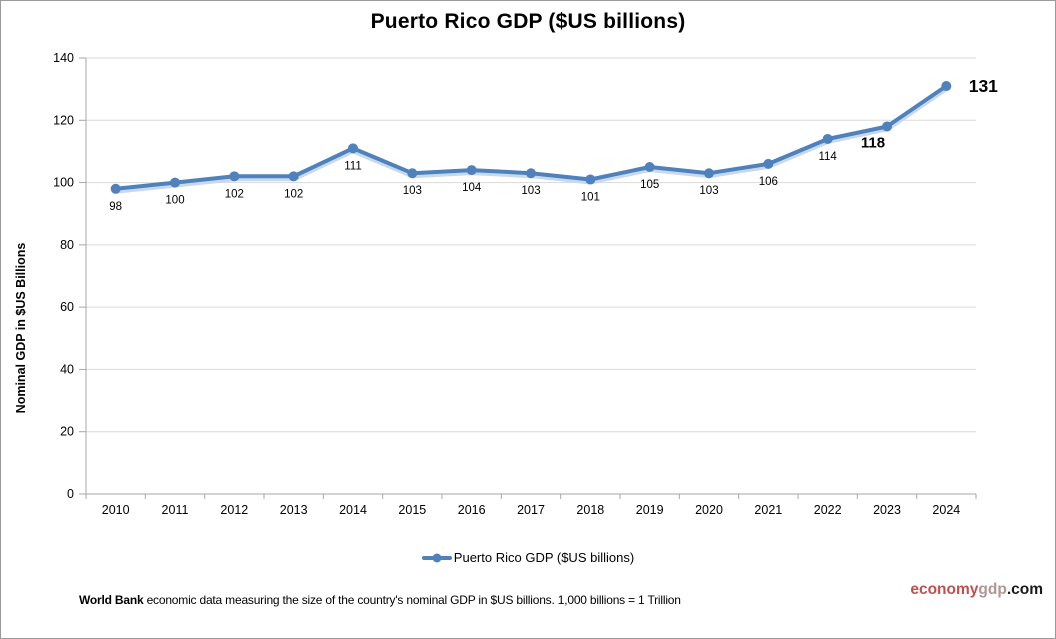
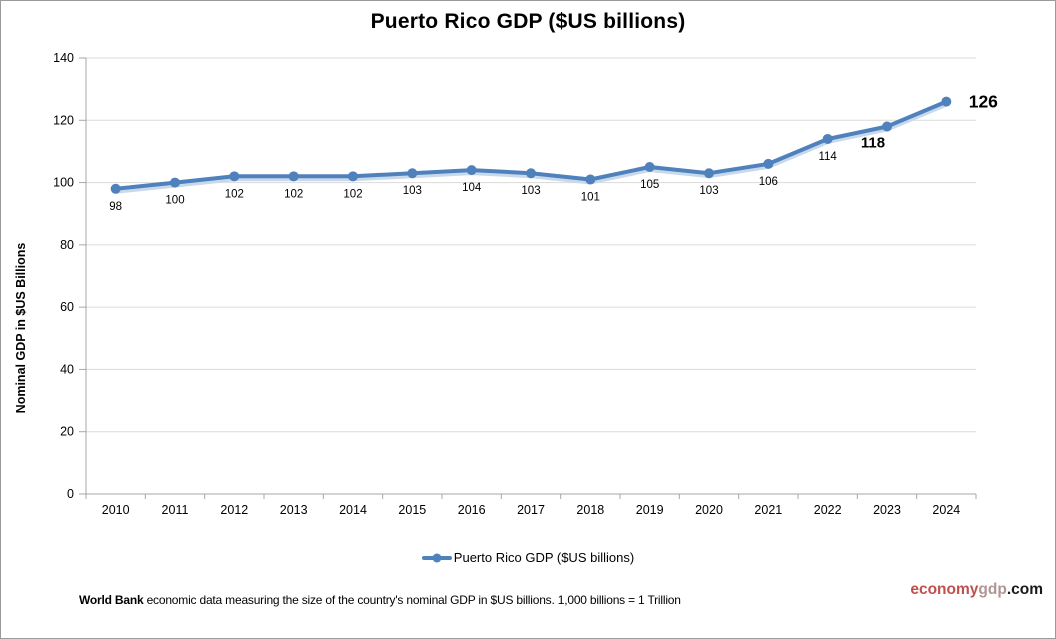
2014: 111 -> 102
2024: 131 -> 126
